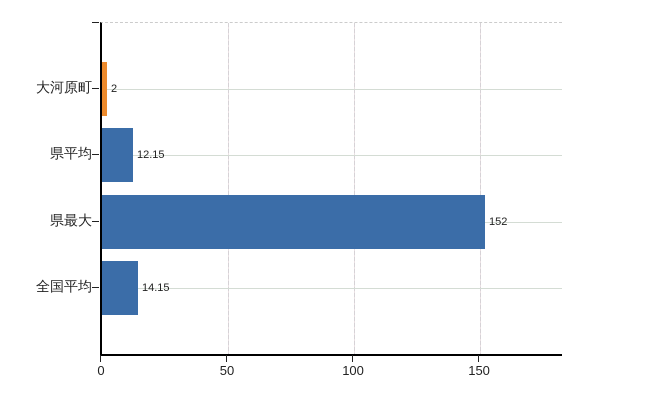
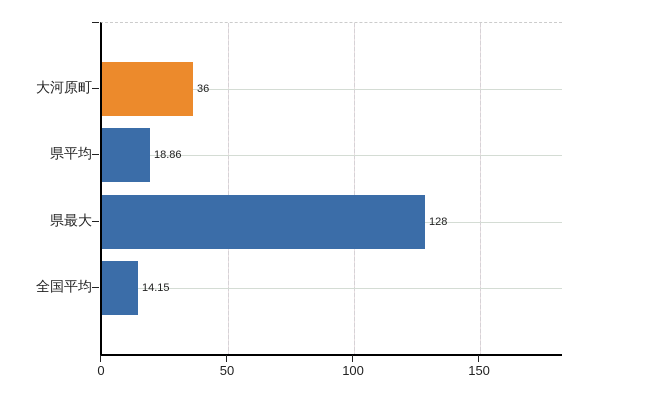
大河原町: 2 -> 36
県平均: 12.15 -> 18.86
県最大: 152 -> 128
